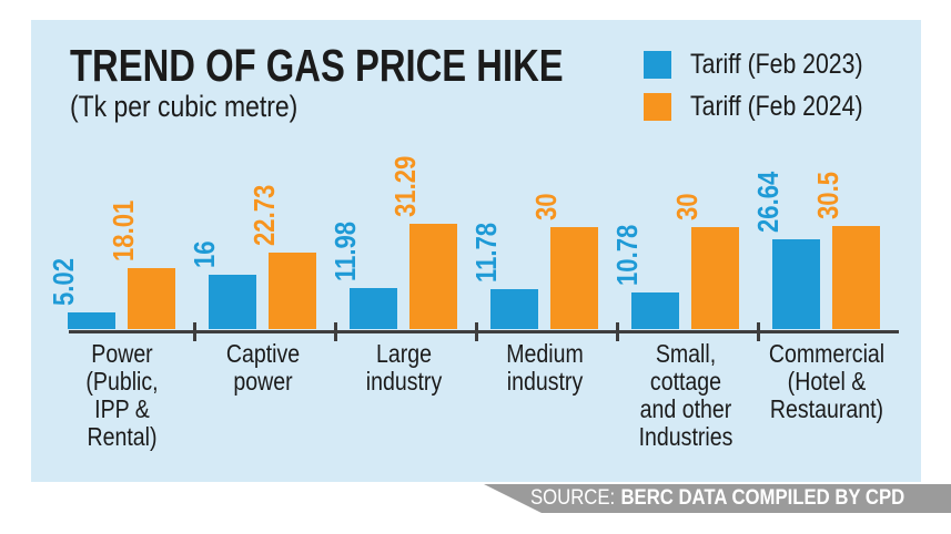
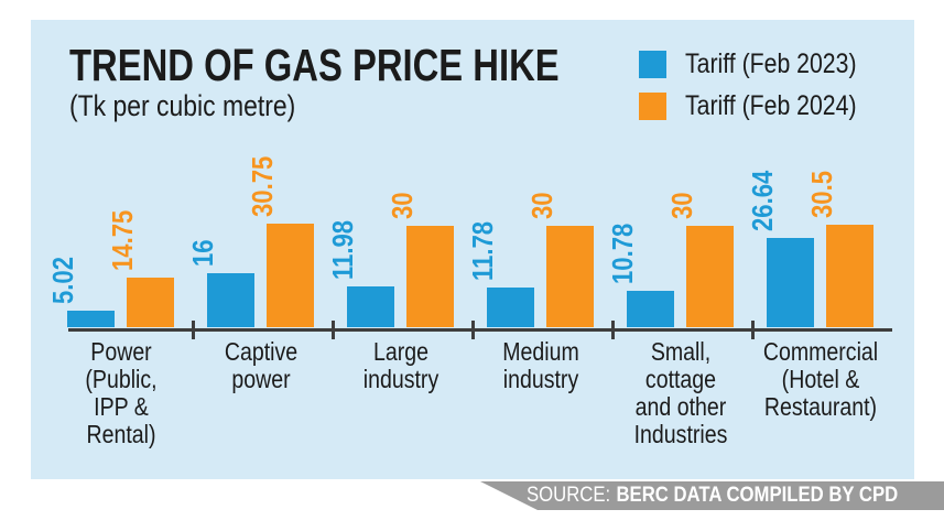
Tariff (Feb 2024)/Power (Public, IPP & Rental): 18.01 -> 14.75
Tariff (Feb 2024)/Captive power: 22.73 -> 30.75
Tariff (Feb 2024)/Large industry: 31.29 -> 30
